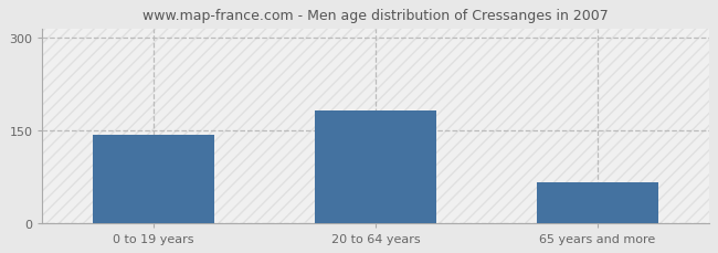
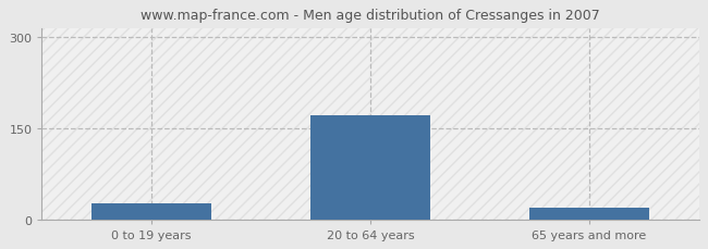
0 to 19 years: 142 -> 26
20 to 64 years: 182 -> 172
65 years and more: 66 -> 19
